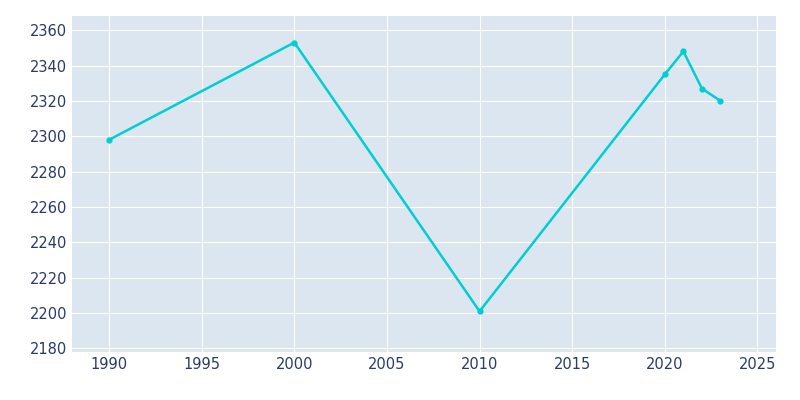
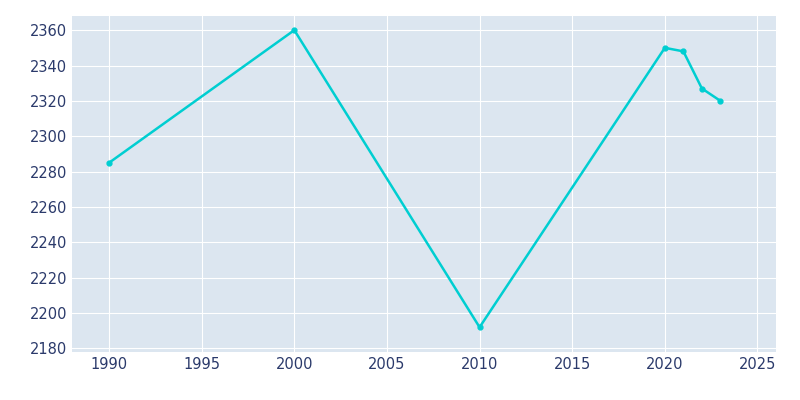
1990: 2298 -> 2285
2000: 2353 -> 2360
2010: 2201 -> 2192
2020: 2335 -> 2350
